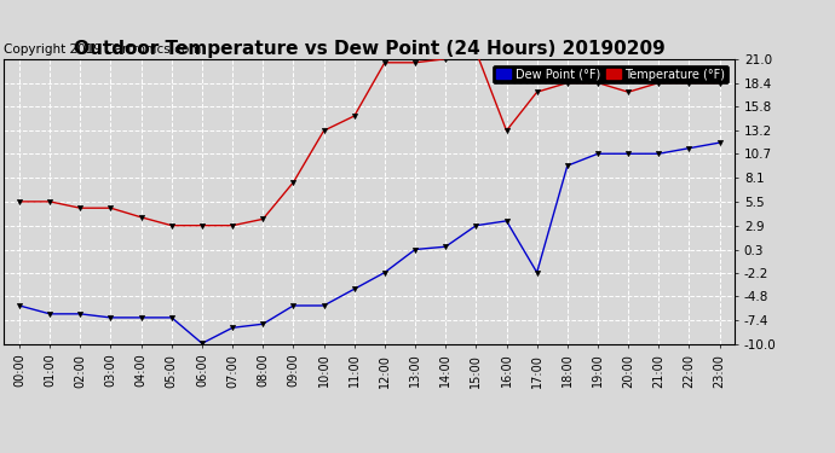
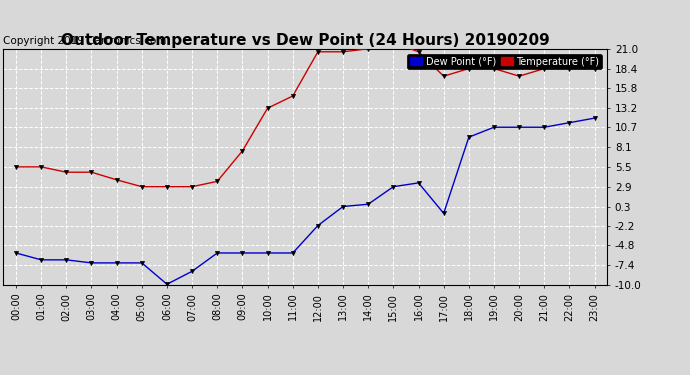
Dew Point (°F)/08:00: -7.8 -> -5.8
Dew Point (°F)/11:00: -4.0 -> -5.8
Temperature (°F)/16:00: 13.2 -> 20.6
Dew Point (°F)/17:00: -2.2 -> -0.6
